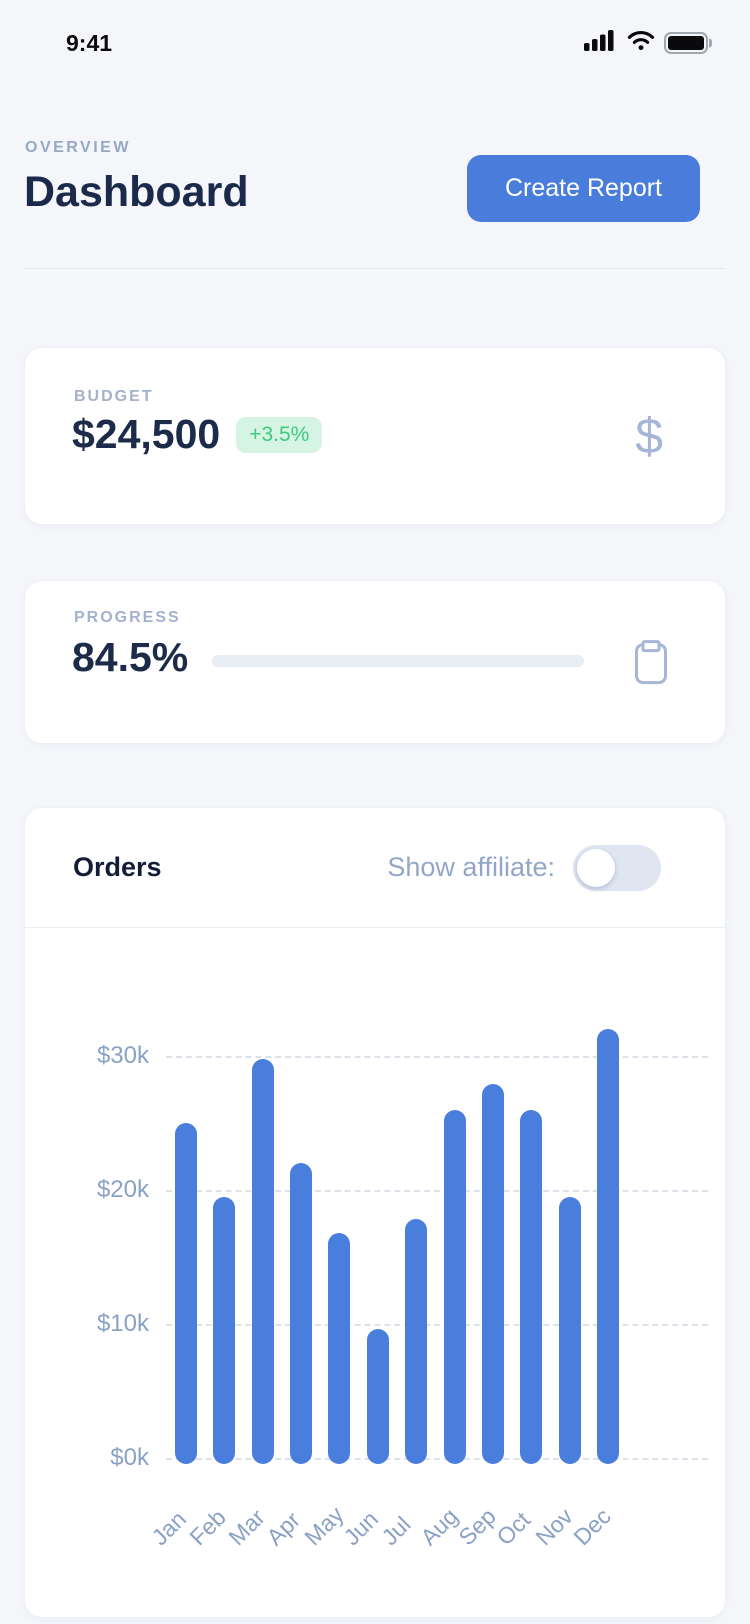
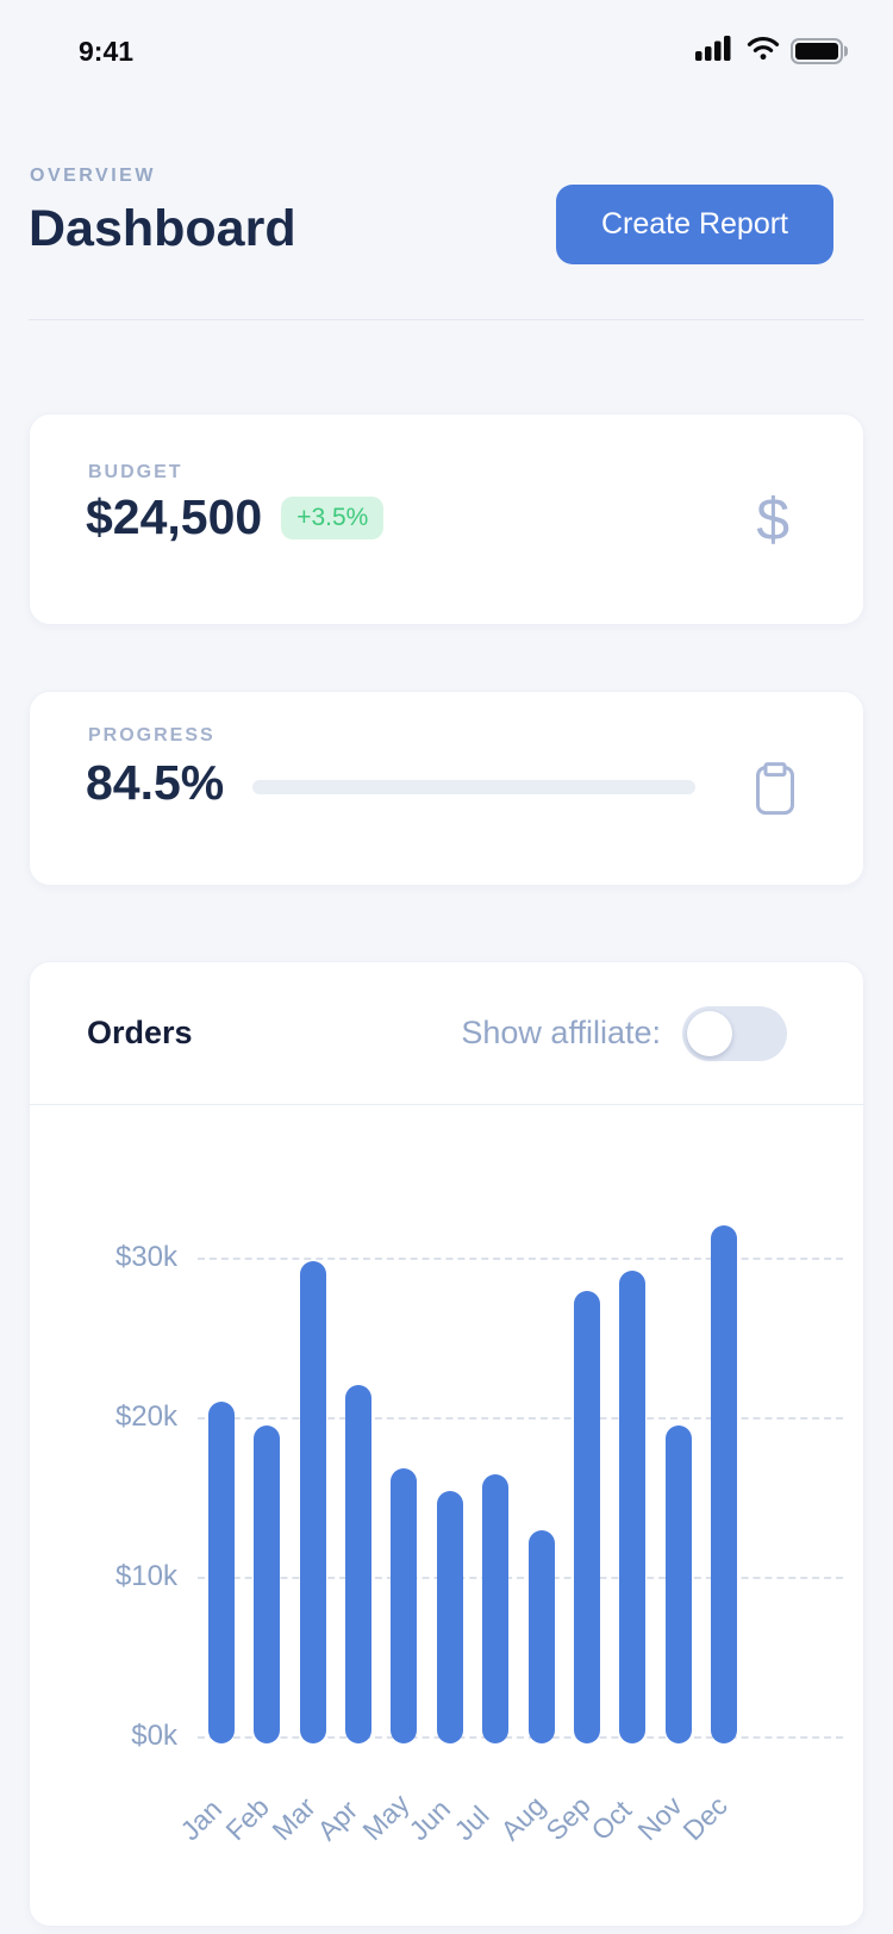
Jan: $25.0k -> $21.0k
Jun: $9.6k -> $15.4k
Jul: $17.8k -> $16.4k
Aug: $26.0k -> $12.9k
Oct: $26.0k -> $29.2k
